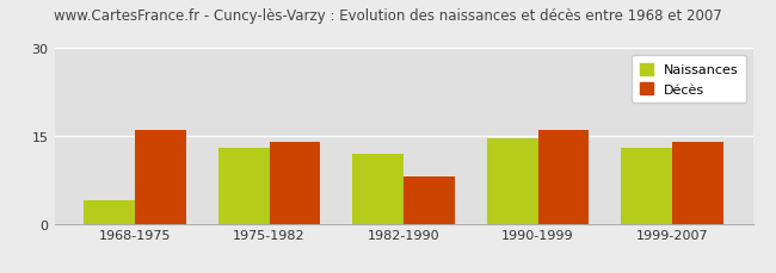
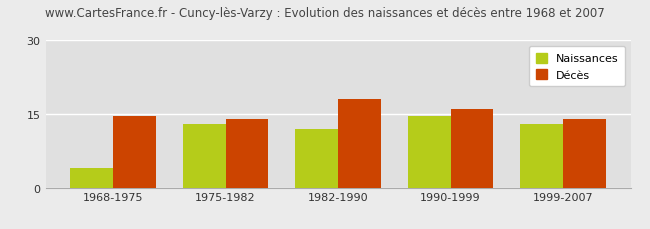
Décès/1968-1975: 16.0 -> 14.5
Décès/1982-1990: 8.0 -> 18.0
